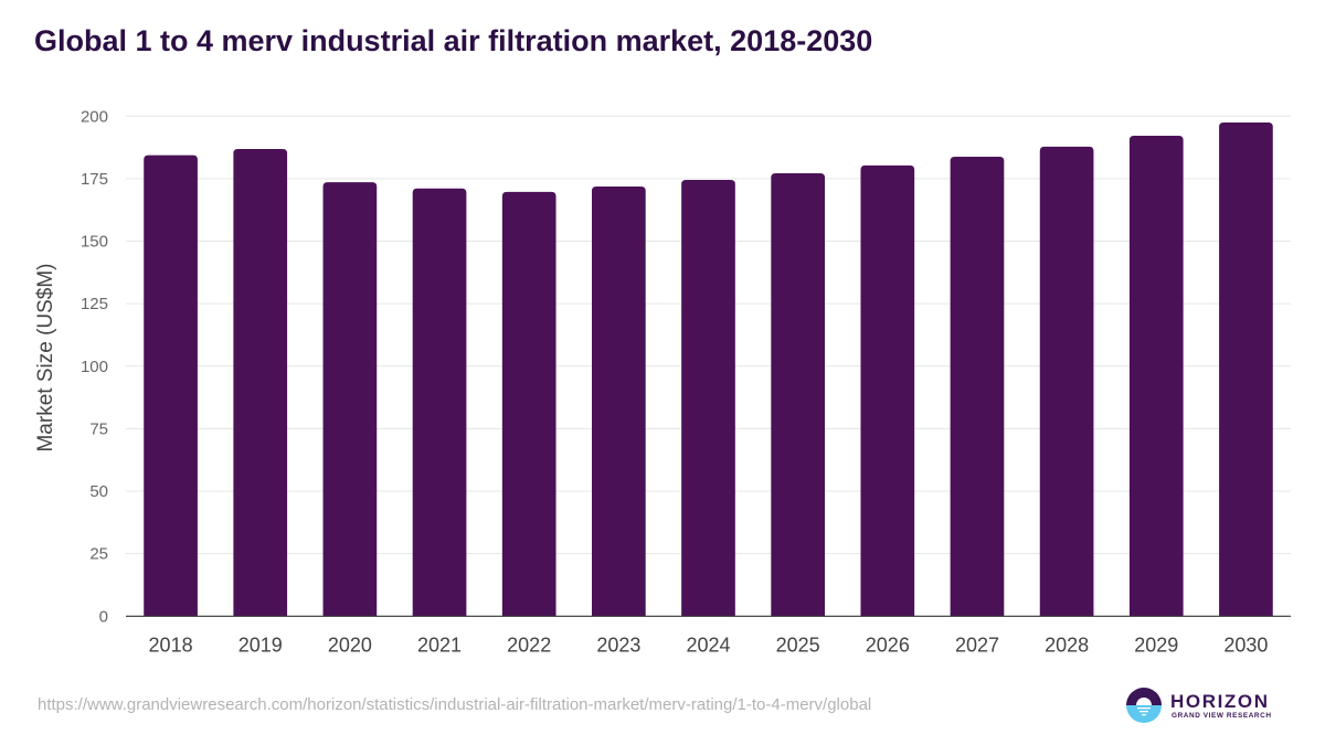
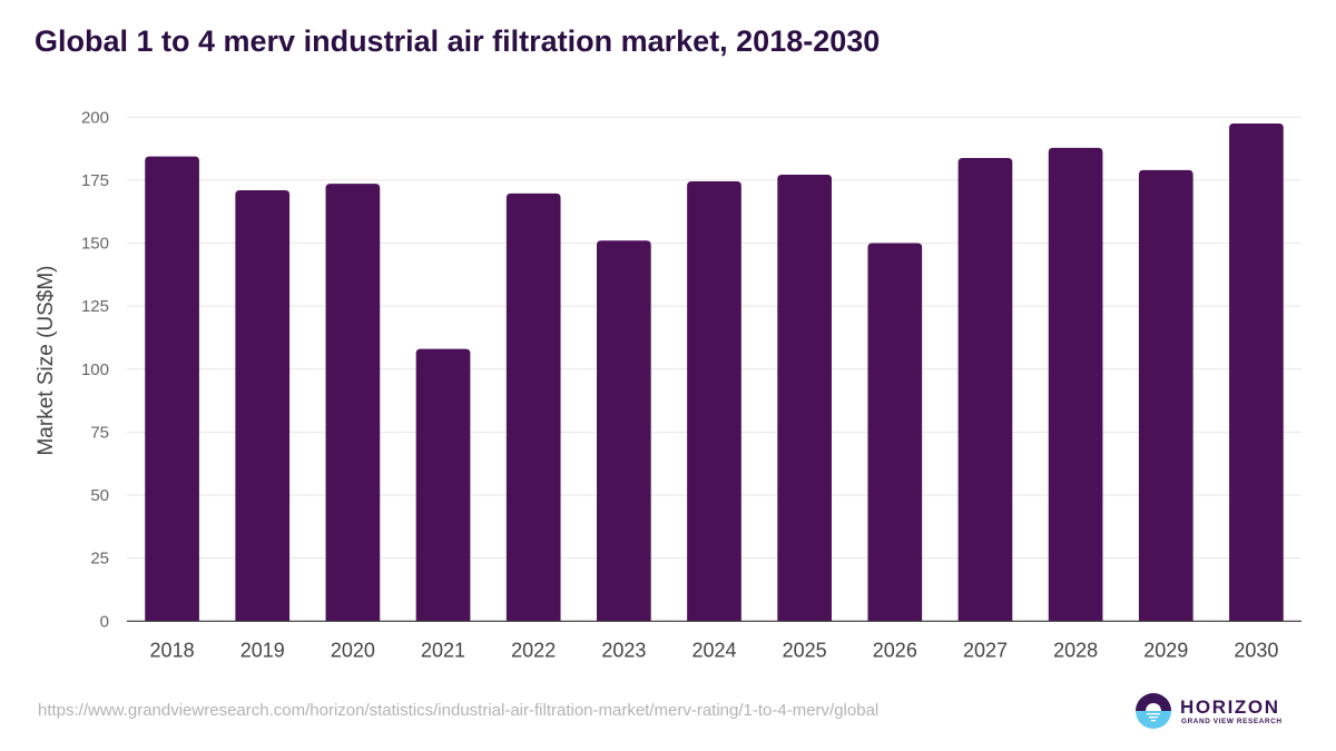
2019: 187 -> 171
2021: 171 -> 108
2023: 172 -> 151
2026: 180 -> 150
2029: 192 -> 179
